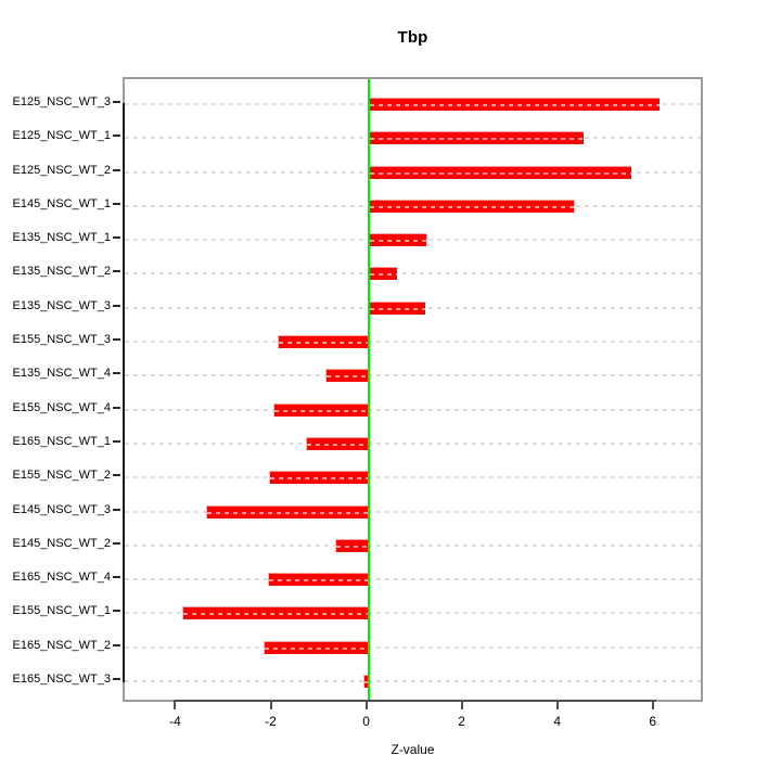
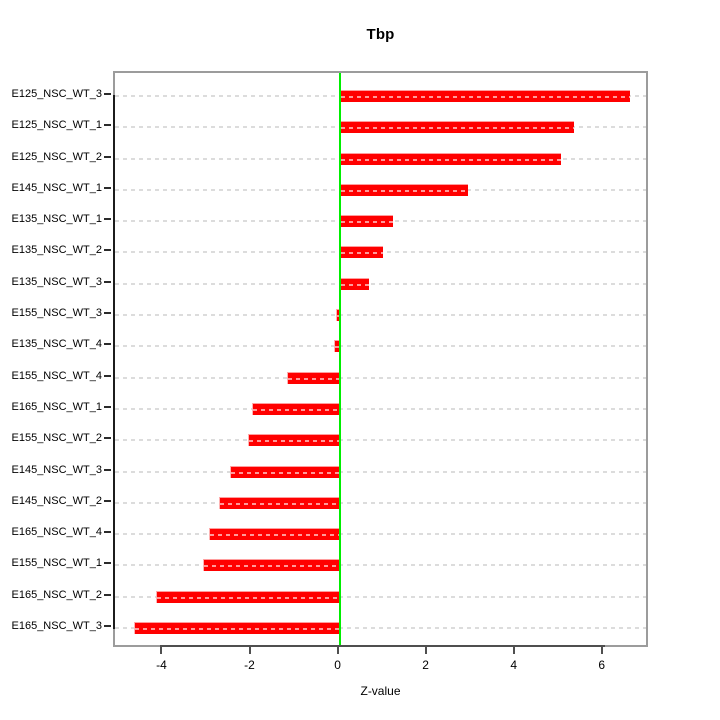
E125_NSC_WT_3: 6.1 -> 6.6
E125_NSC_WT_1: 4.5 -> 5.3
E125_NSC_WT_2: 5.5 -> 5.0
E145_NSC_WT_1: 4.3 -> 2.9
E135_NSC_WT_2: 0.6 -> 1.0
E135_NSC_WT_3: 1.2 -> 0.7
E155_NSC_WT_3: -1.9 -> -0.1
E135_NSC_WT_4: -0.9 -> -0.1
E155_NSC_WT_4: -2.0 -> -1.2
E165_NSC_WT_1: -1.3 -> -2.0
E145_NSC_WT_3: -3.4 -> -2.5
E145_NSC_WT_2: -0.7 -> -2.7
E165_NSC_WT_4: -2.1 -> -3.0
E155_NSC_WT_1: -3.9 -> -3.1
E165_NSC_WT_2: -2.2 -> -4.2
E165_NSC_WT_3: -0.1 -> -4.7
